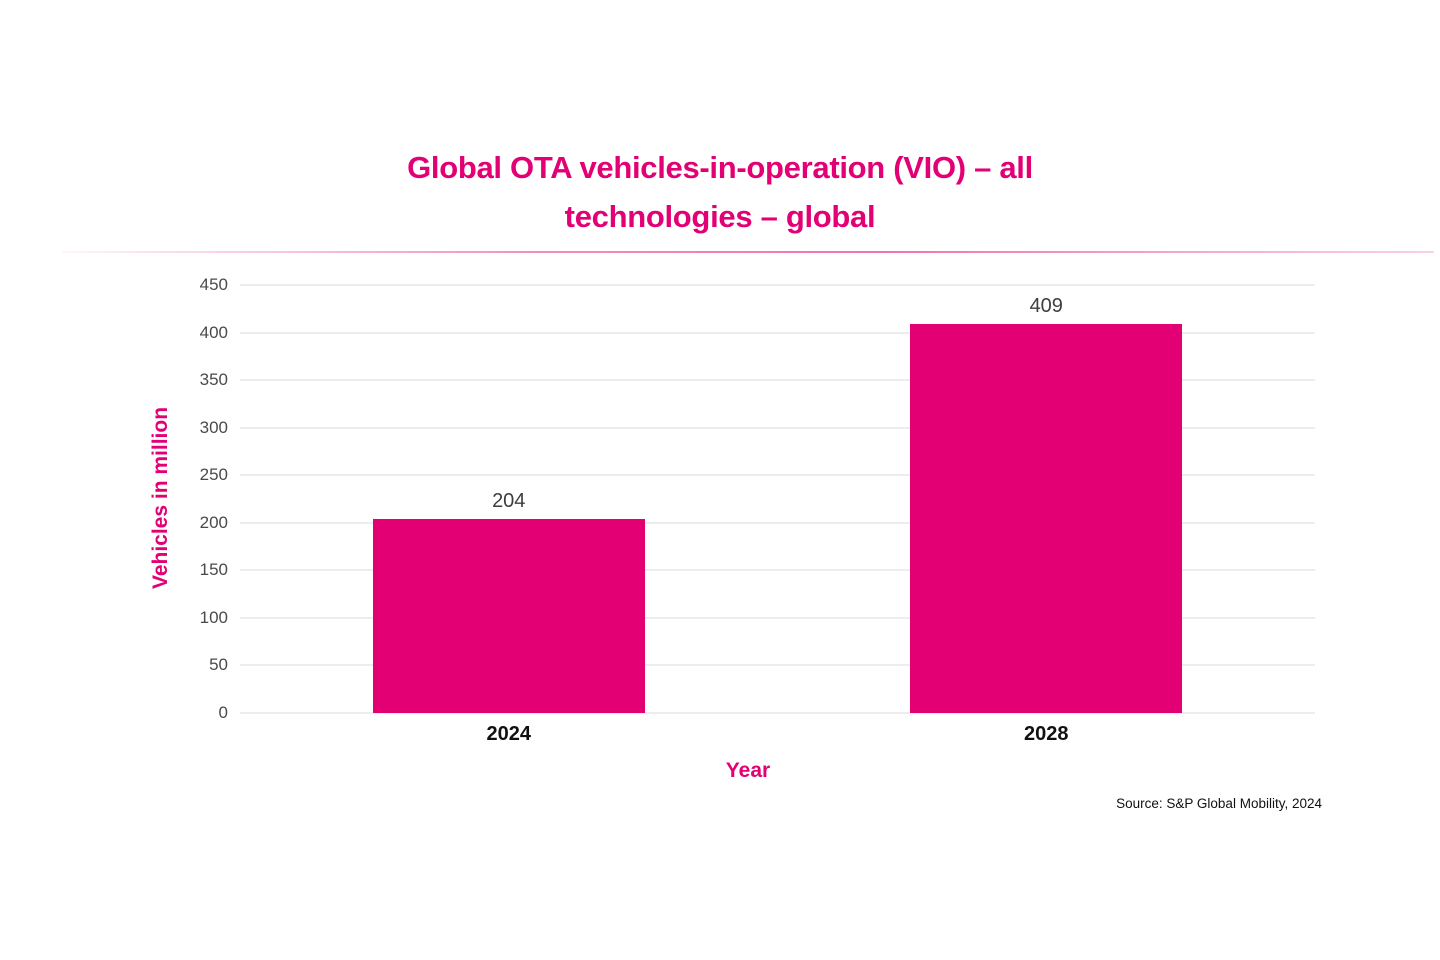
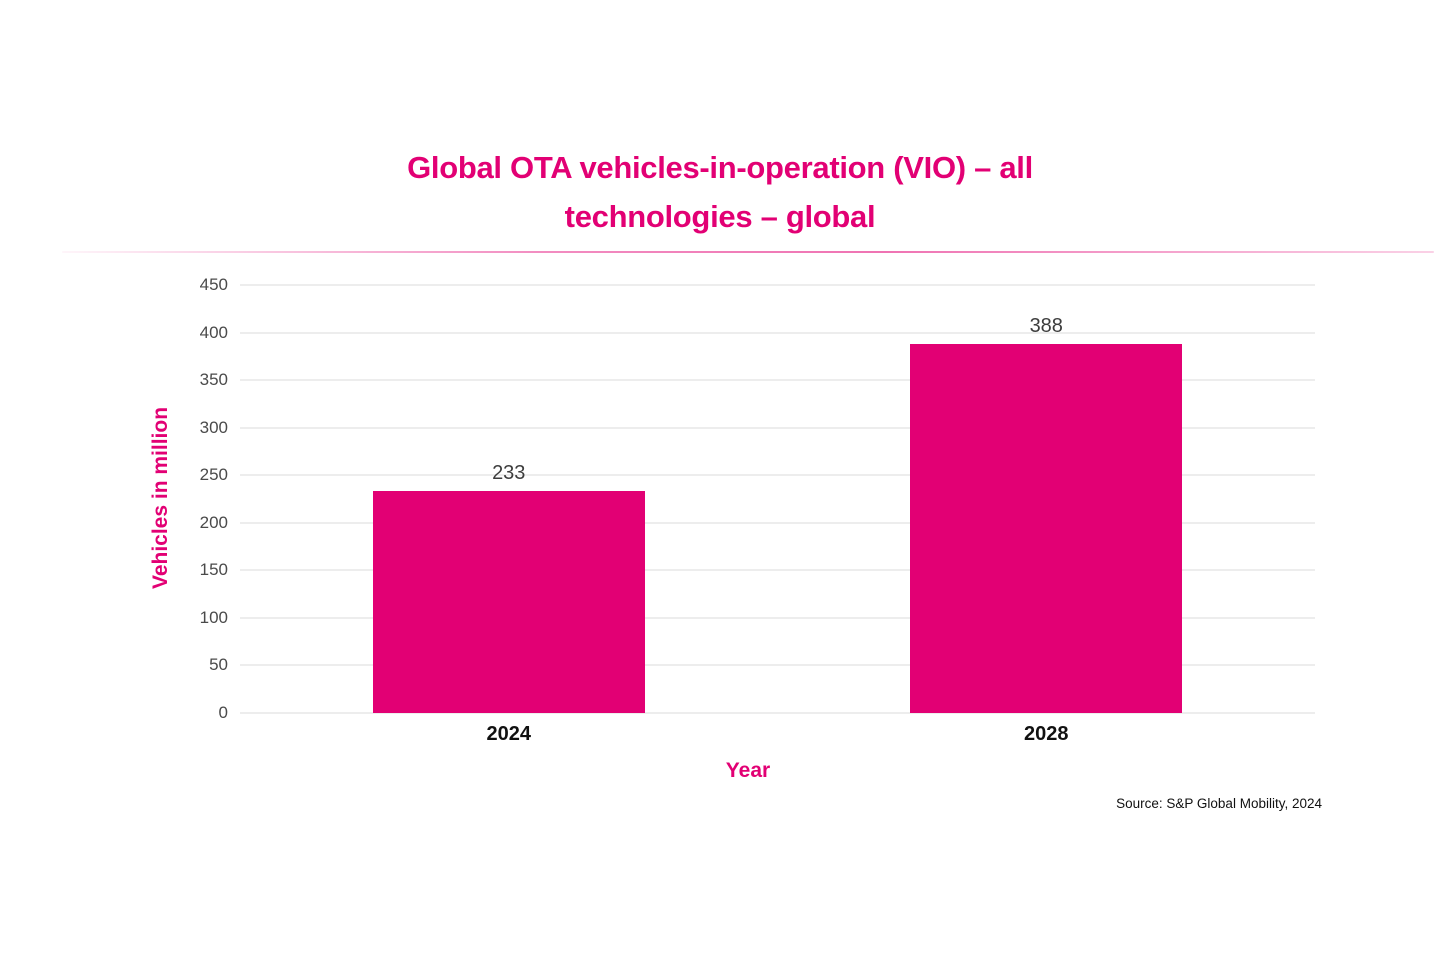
2024: 204 -> 233
2028: 409 -> 388
